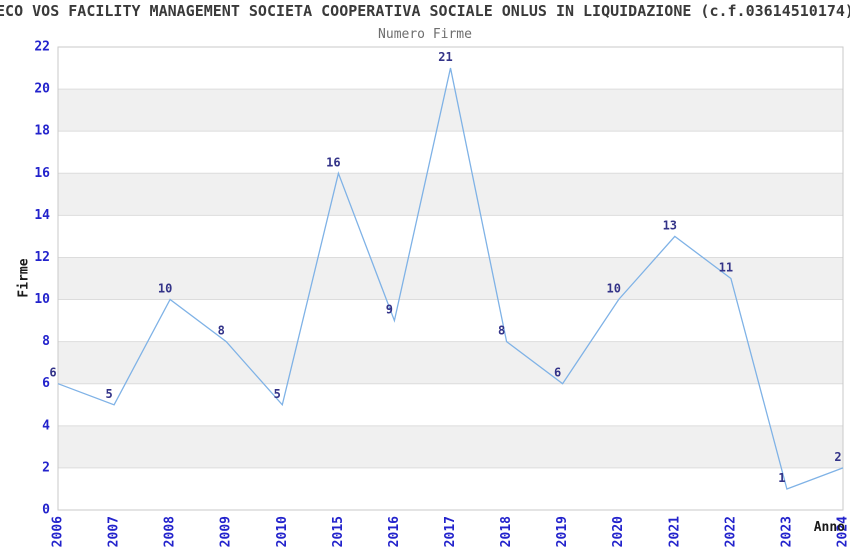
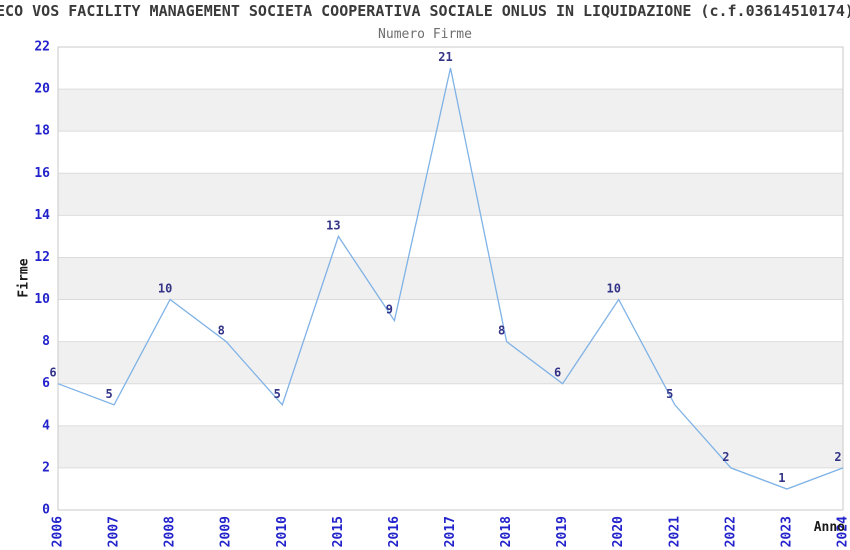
2015: 16 -> 13
2021: 13 -> 5
2022: 11 -> 2
